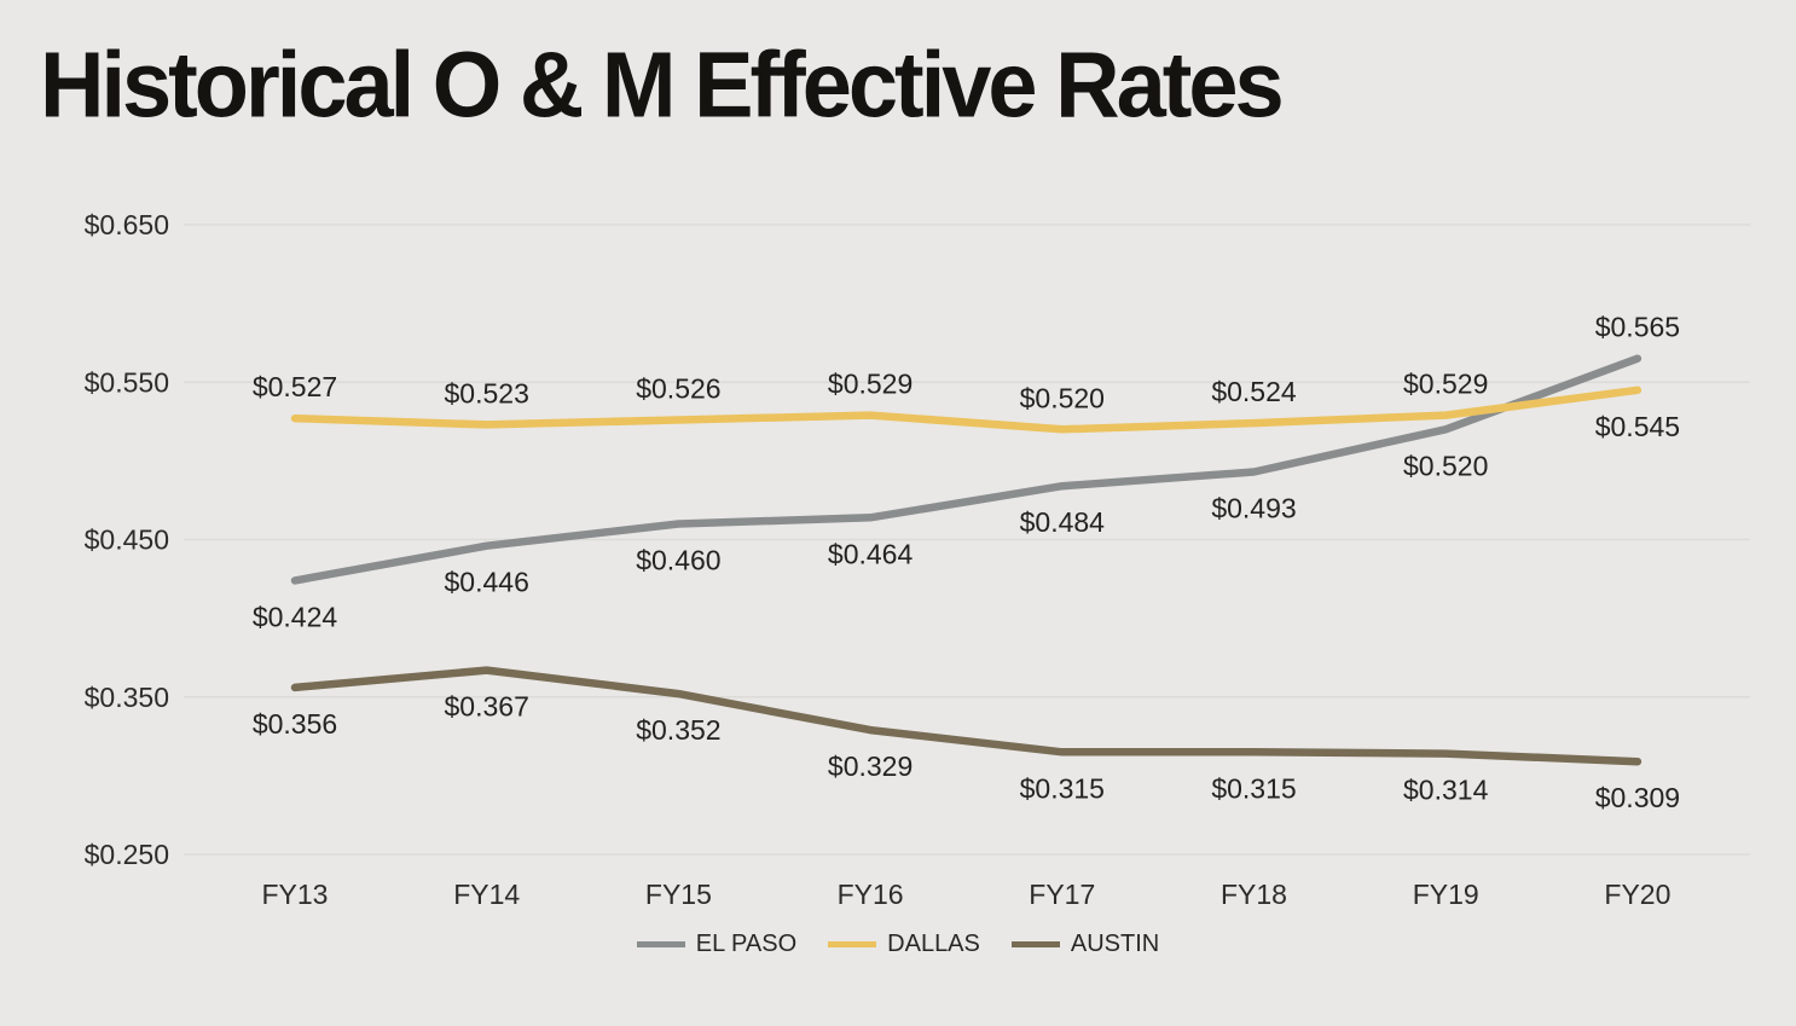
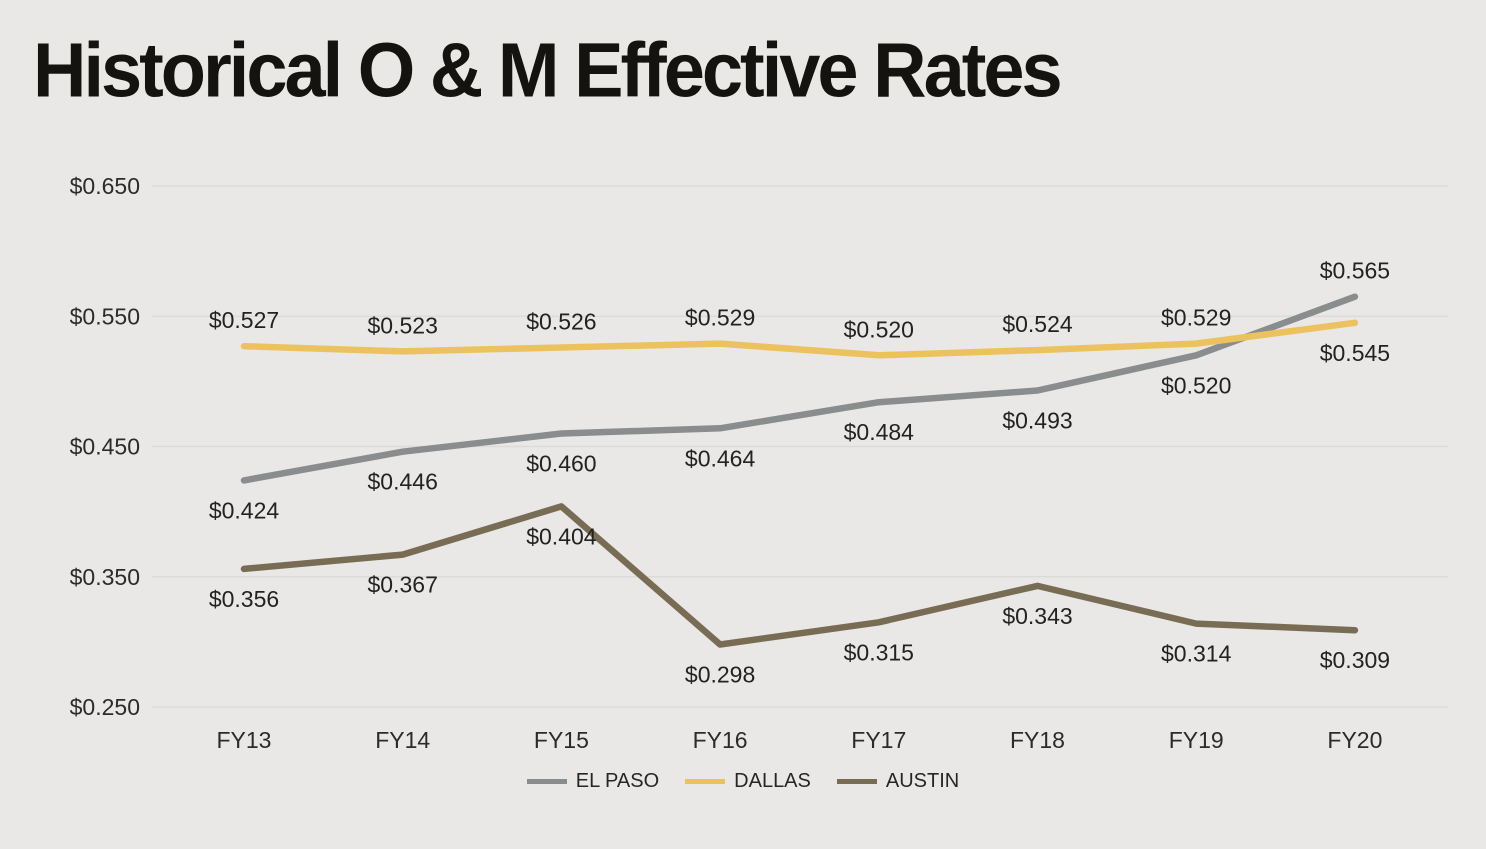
AUSTIN/FY15: $0.352 -> $0.404
AUSTIN/FY16: $0.329 -> $0.298
AUSTIN/FY18: $0.315 -> $0.343
